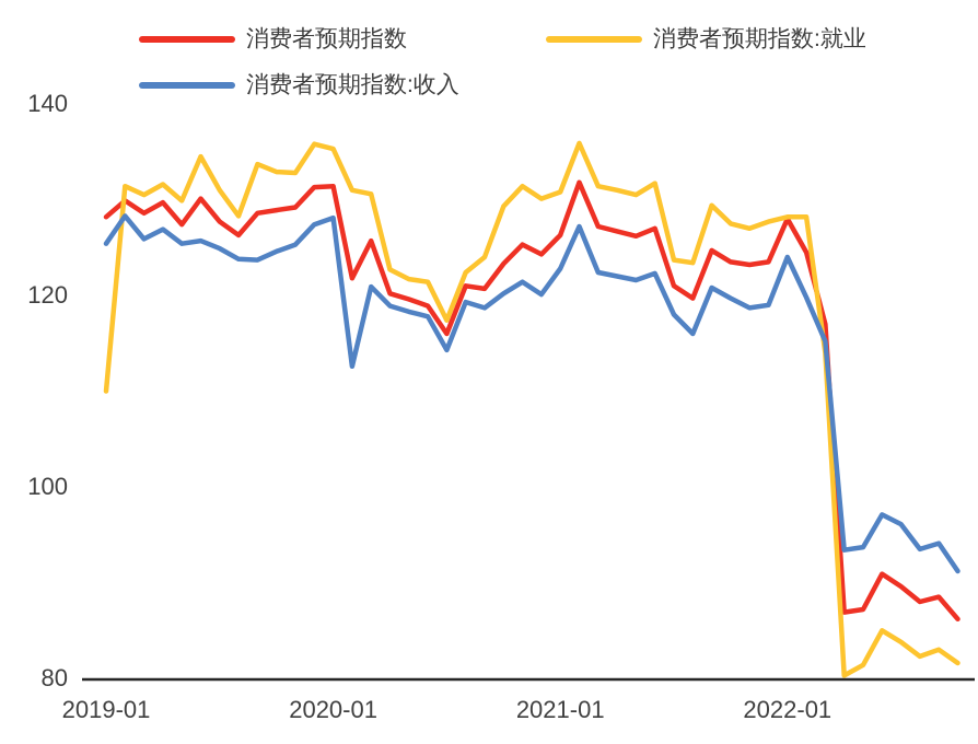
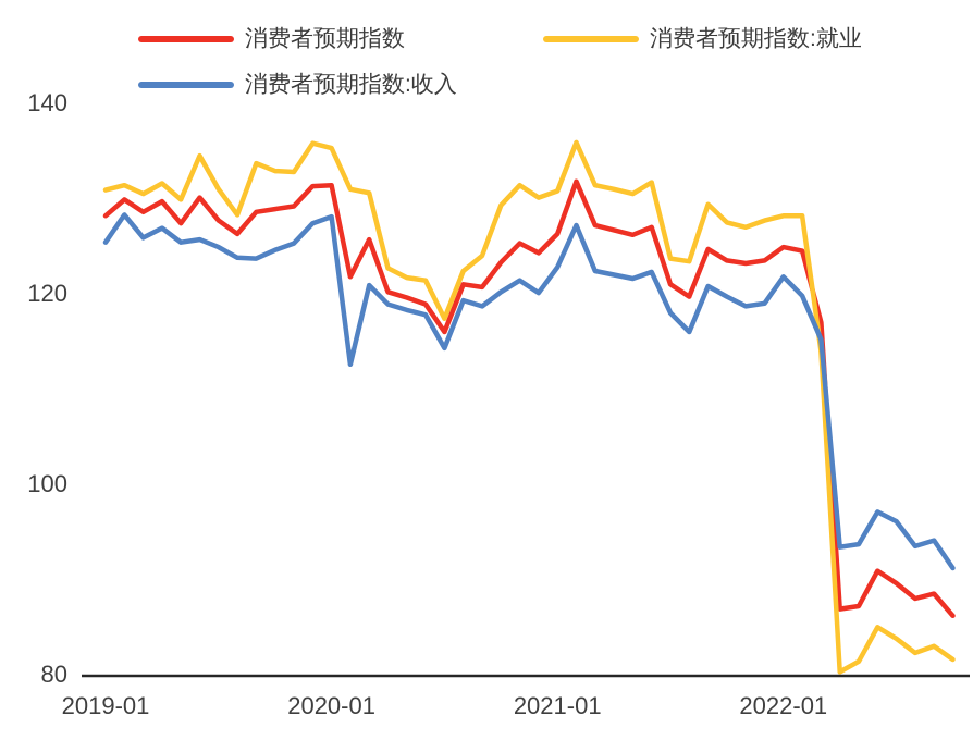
消费者预期指数:就业/2019-01: 110 -> 131
消费者预期指数/2022-01: 128 -> 125
消费者预期指数:收入/2022-01: 124 -> 122
